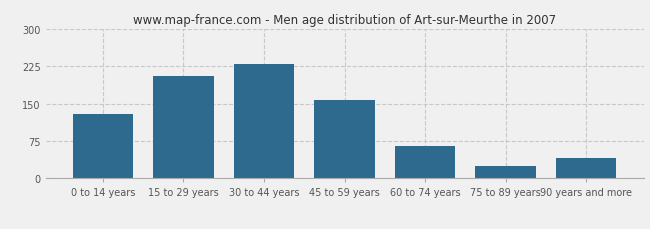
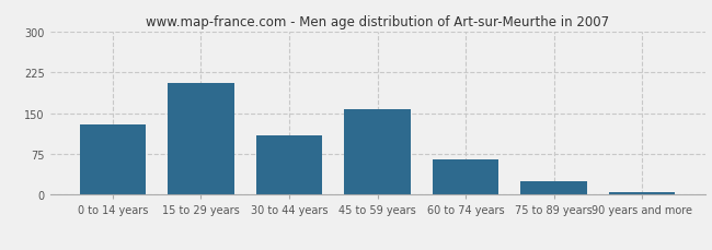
30 to 44 years: 230 -> 110
90 years and more: 40 -> 5
